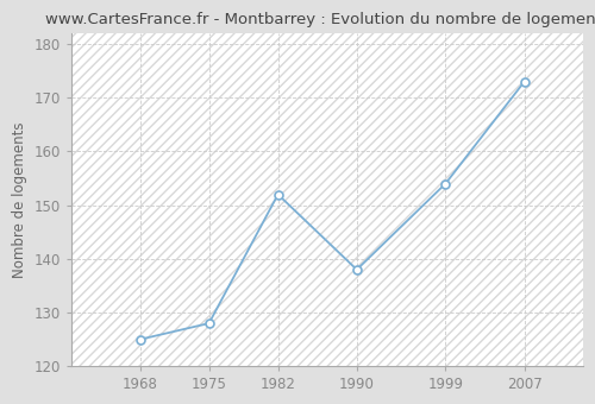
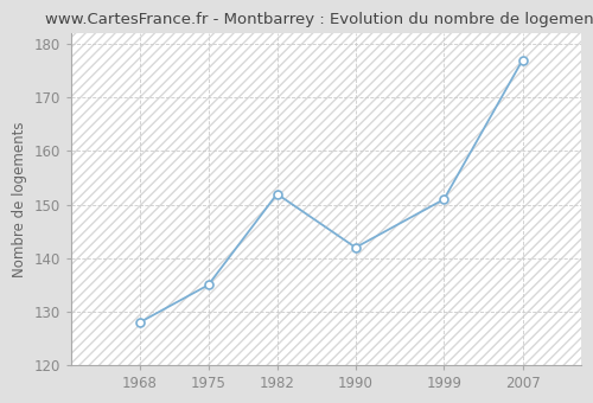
1968: 125 -> 128
1975: 128 -> 135
1990: 138 -> 142
1999: 154 -> 151
2007: 173 -> 177
